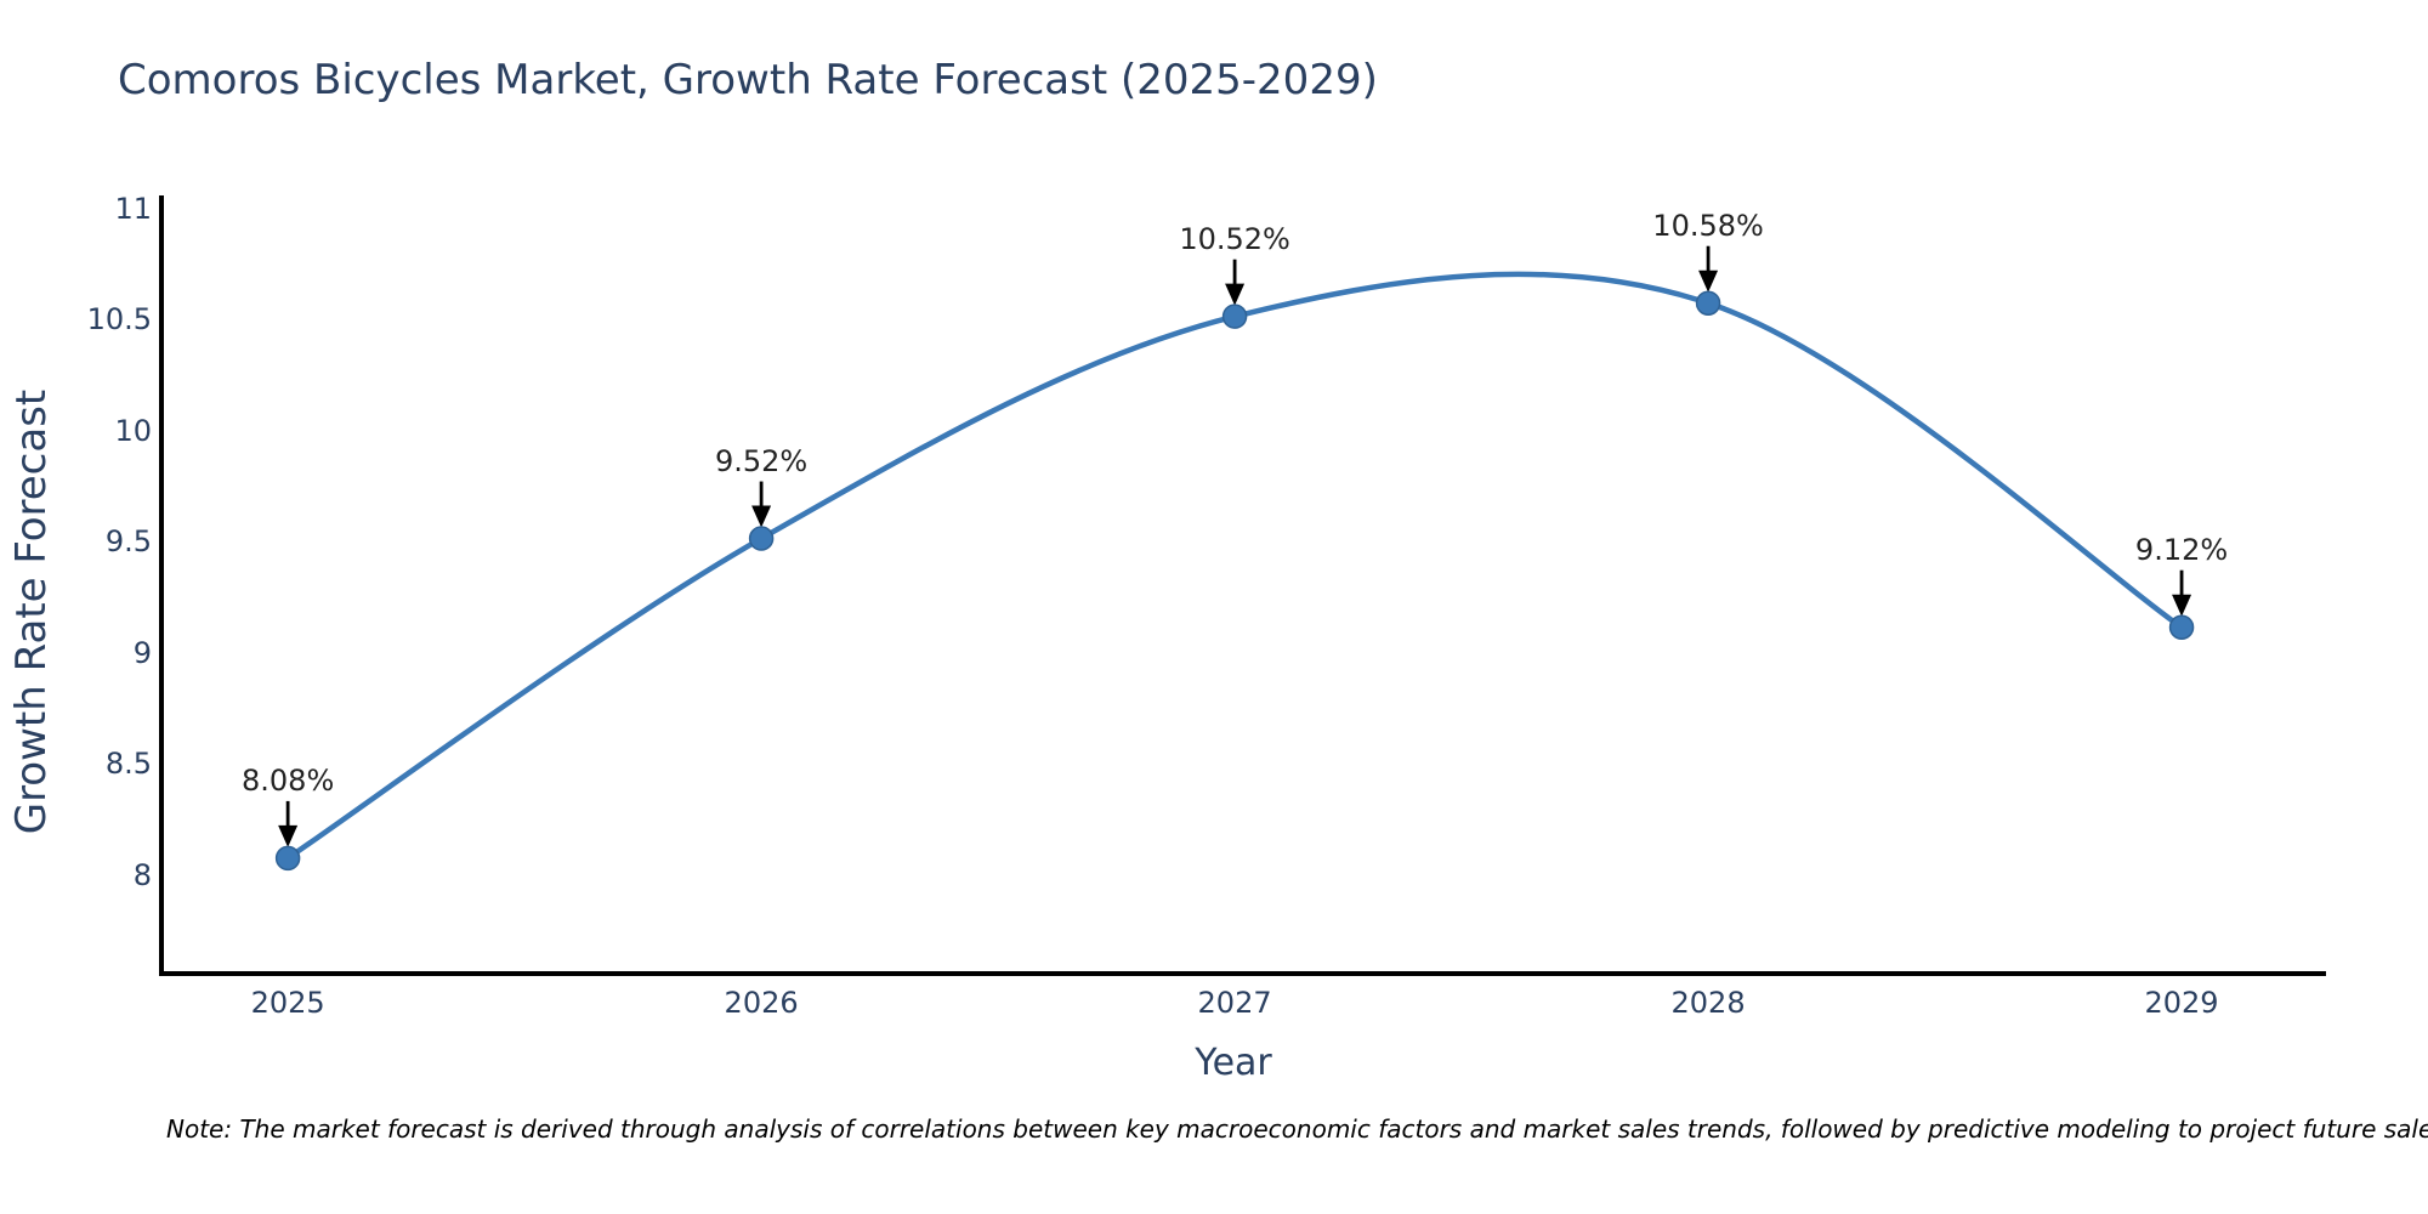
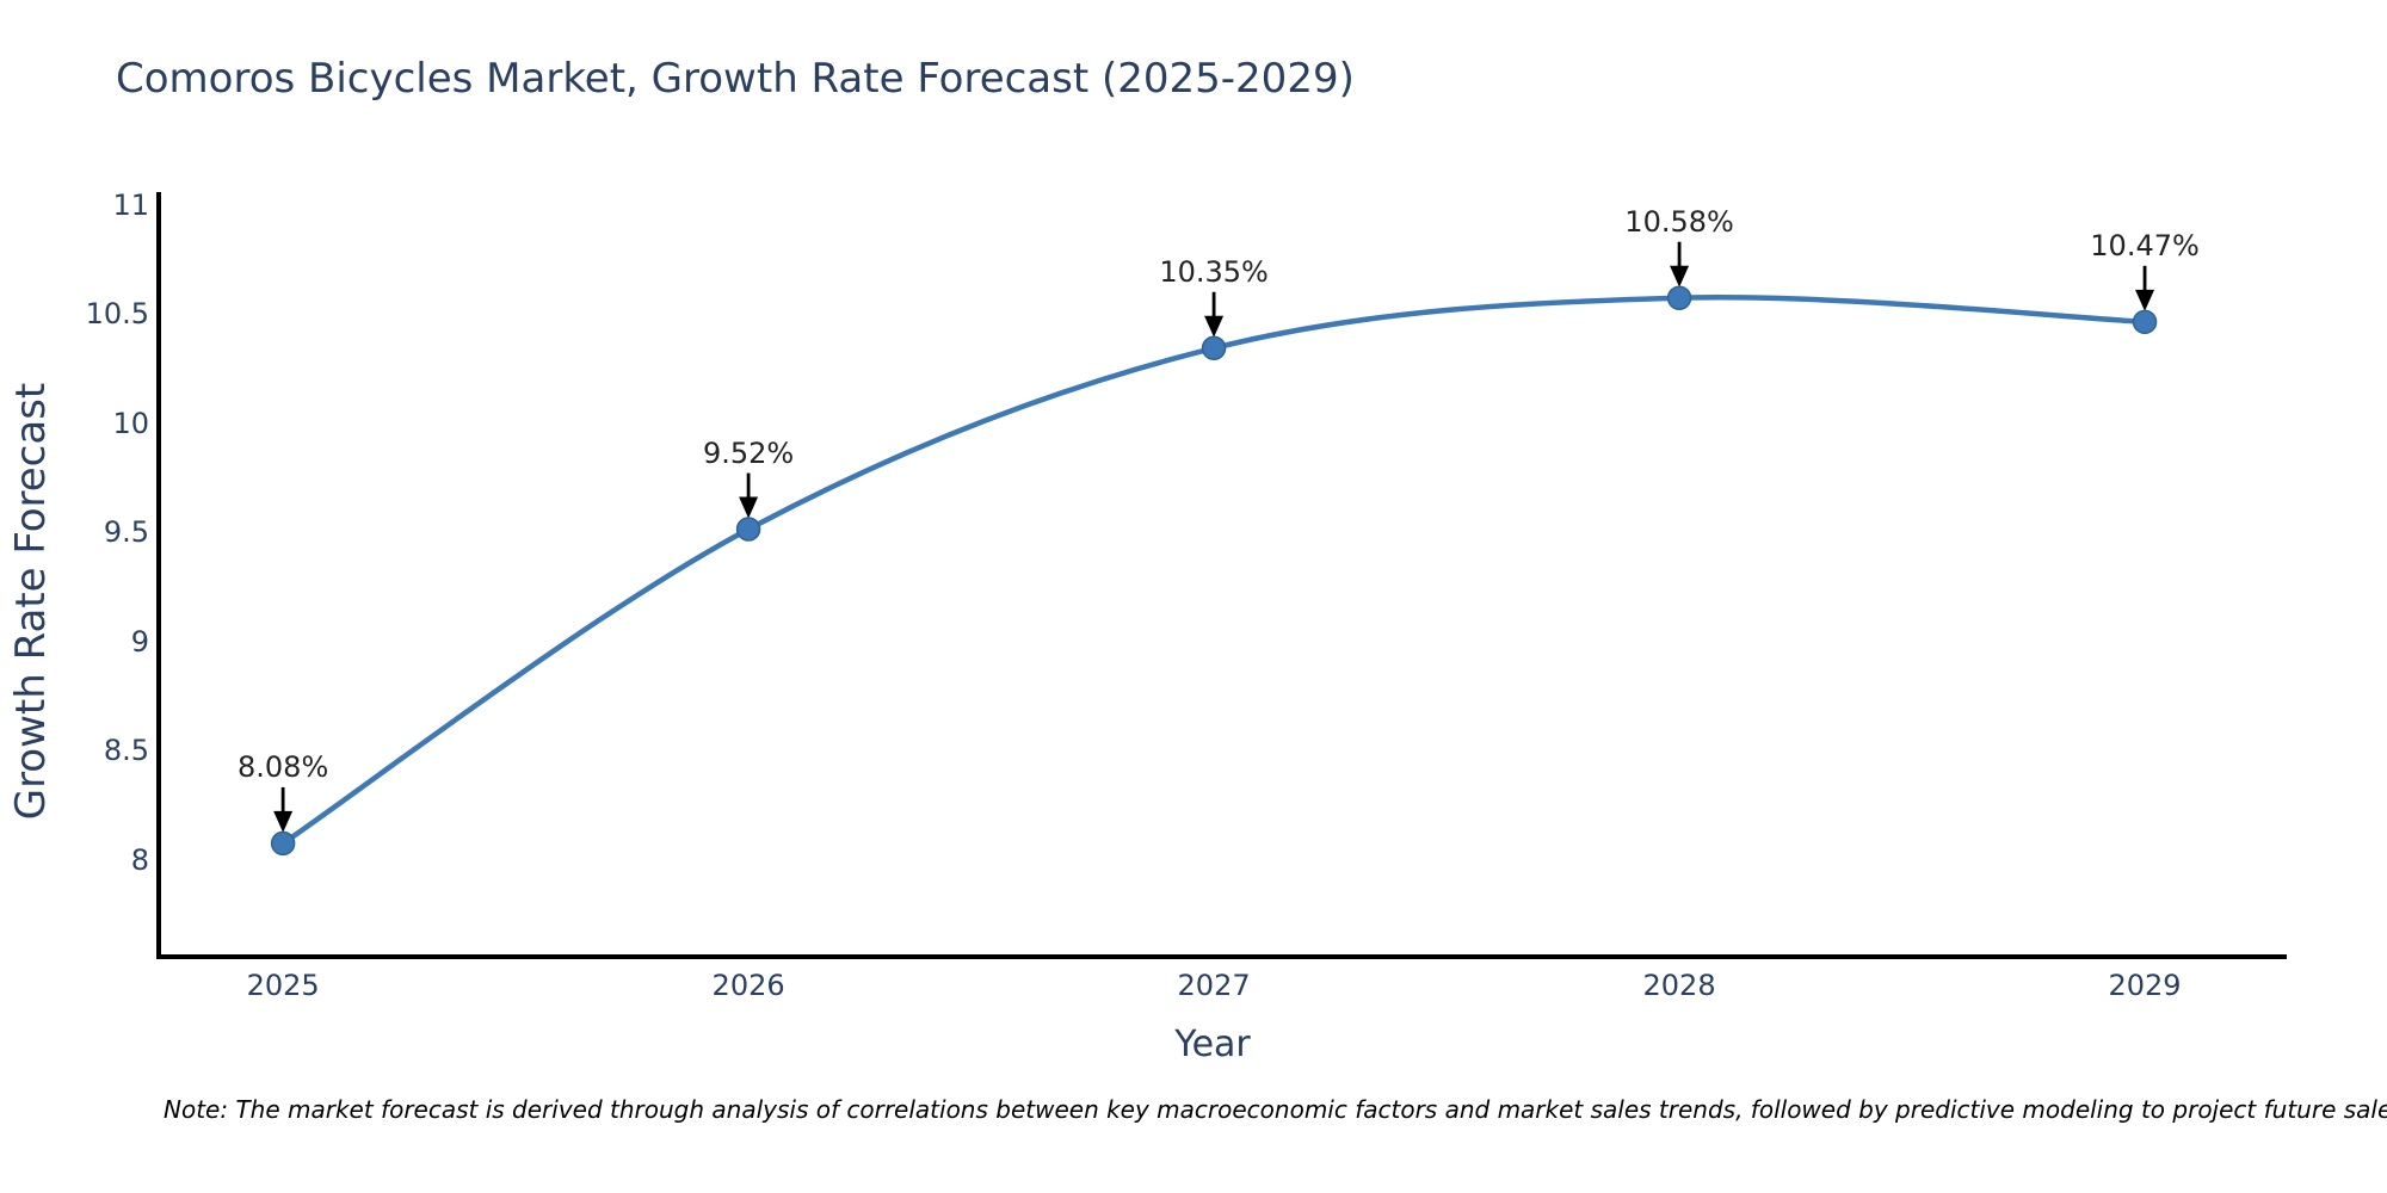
2027: 10.52% -> 10.35%
2029: 9.12% -> 10.47%
